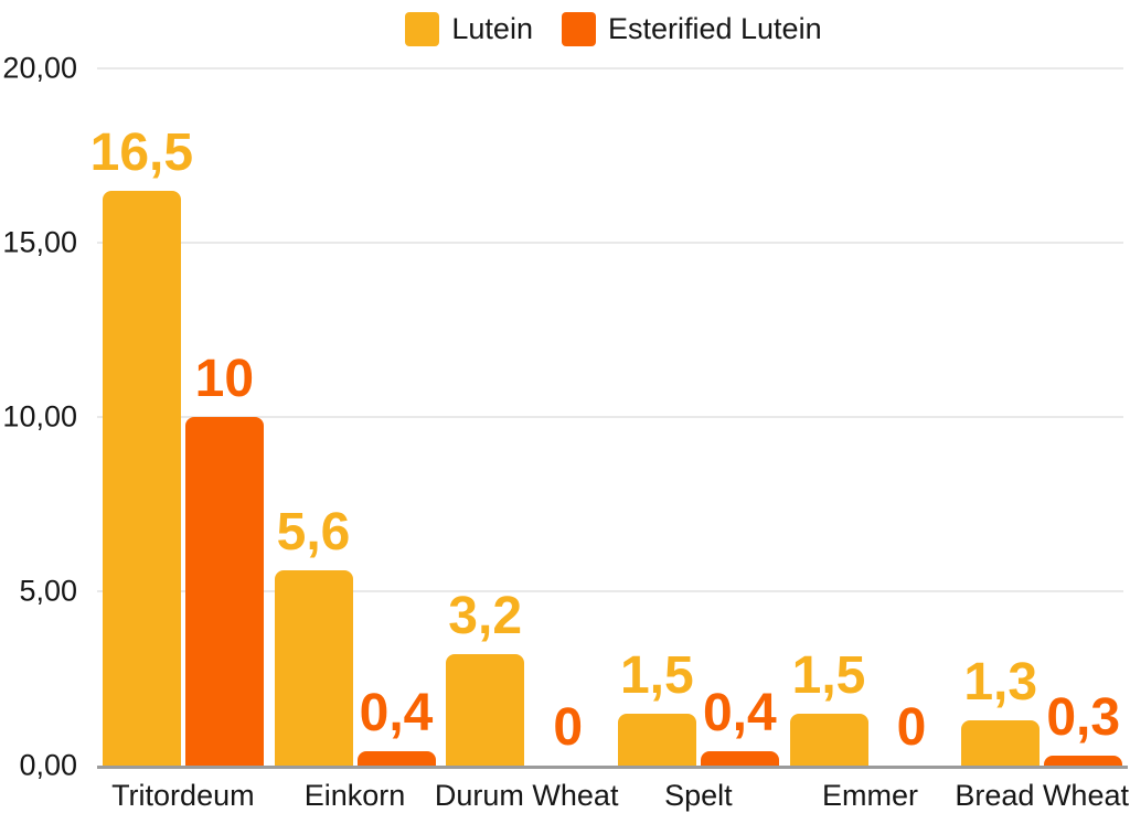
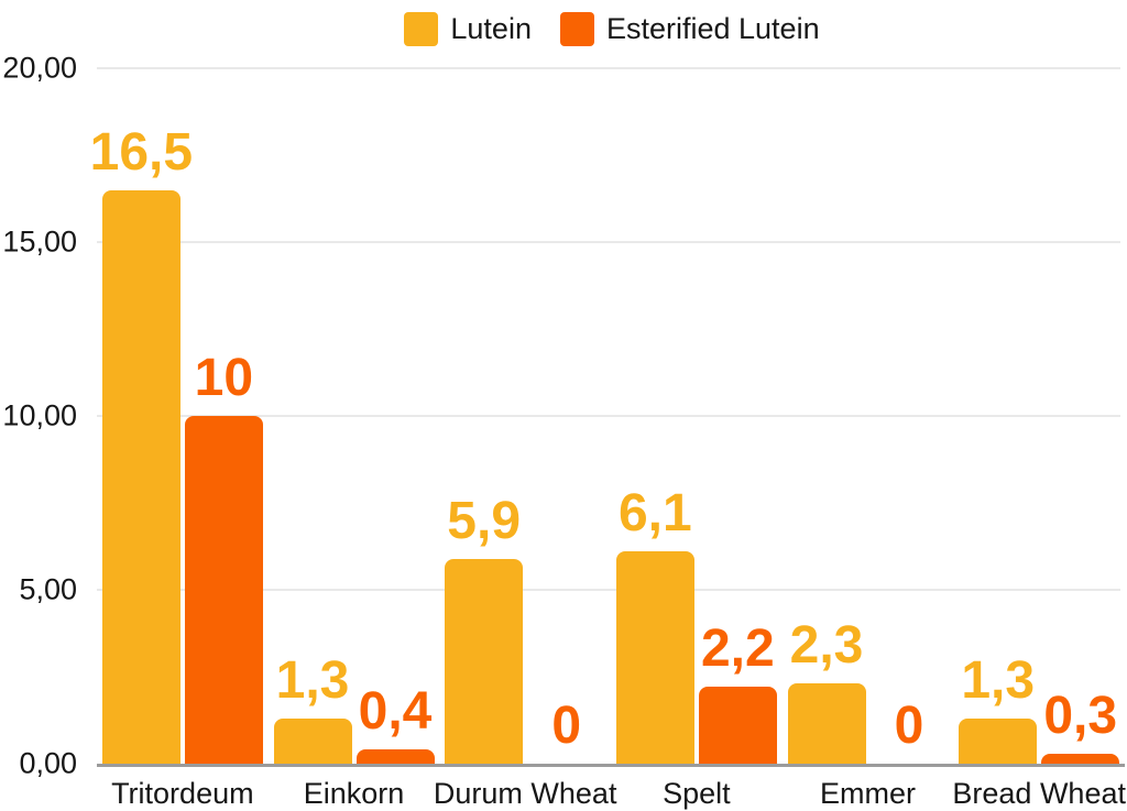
Lutein/Einkorn: 5,6 -> 1,3
Lutein/Durum Wheat: 3,2 -> 5,9
Lutein/Spelt: 1,5 -> 6,1
Esterified Lutein/Spelt: 0,4 -> 2,2
Lutein/Emmer: 1,5 -> 2,3
